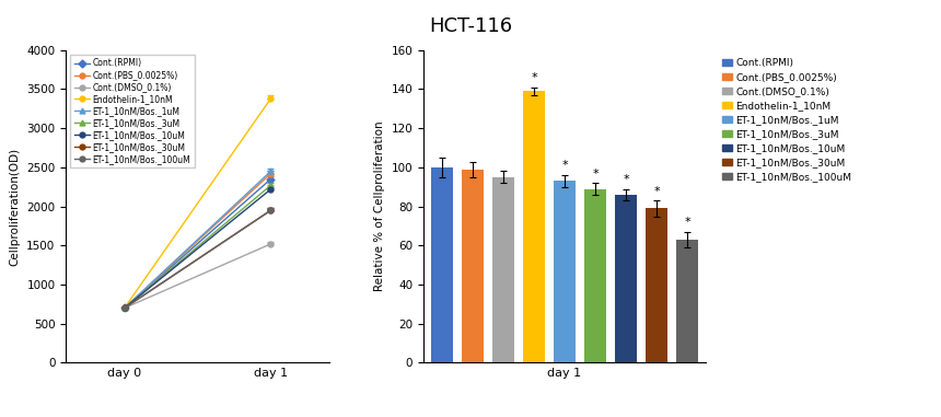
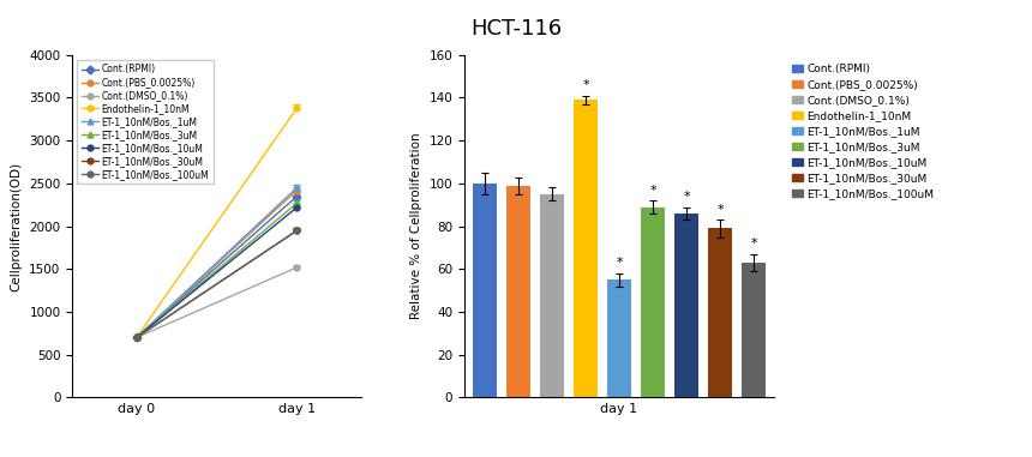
day 1: 93 -> 55
